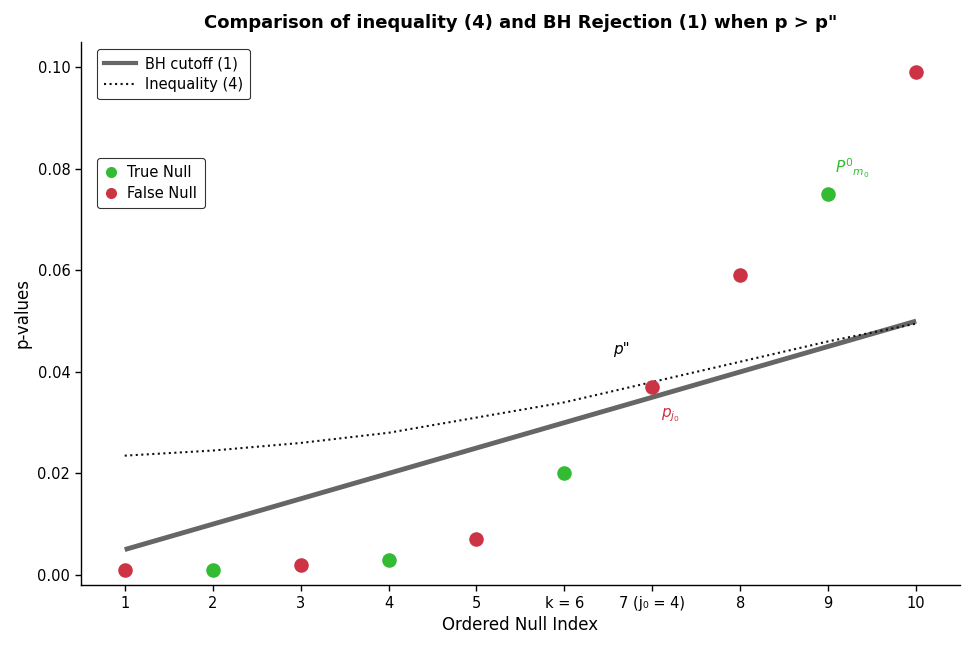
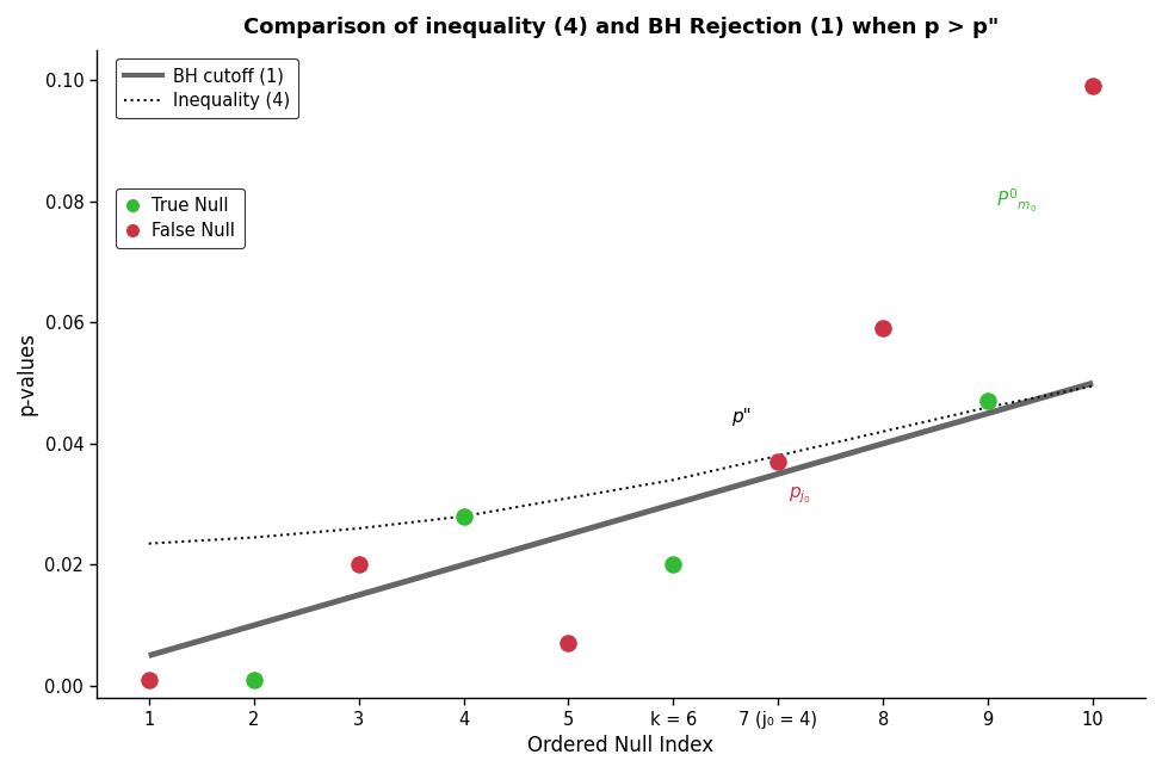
False Null/3: 0.002 -> 0.020
True Null/4: 0.003 -> 0.028
True Null/9: 0.075 -> 0.047
